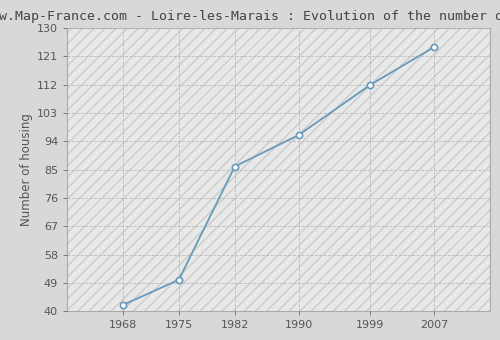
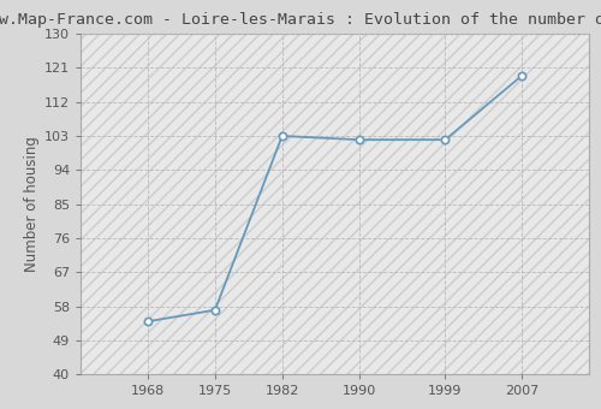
1968: 42 -> 54
1975: 50 -> 57
1982: 86 -> 103
1990: 96 -> 102
1999: 112 -> 102
2007: 124 -> 119
